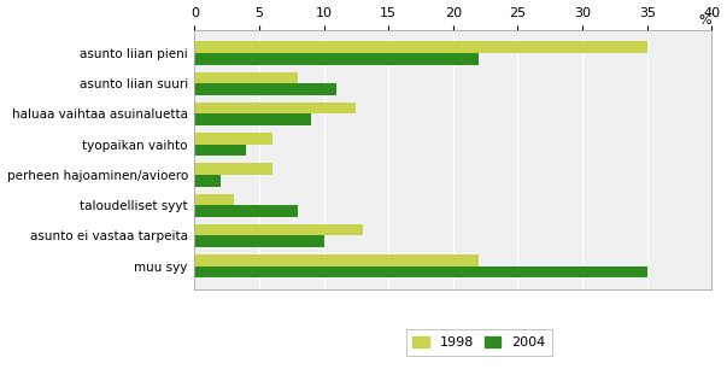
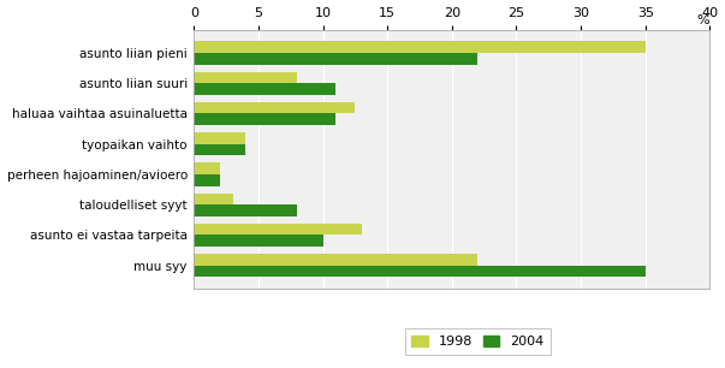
2004/haluaa vaihtaa asuinaluetta: 9 -> 11
1998/tyopaikan vaihto: 6.0 -> 4.0
1998/perheen hajoaminen/avioero: 6.0 -> 2.0
